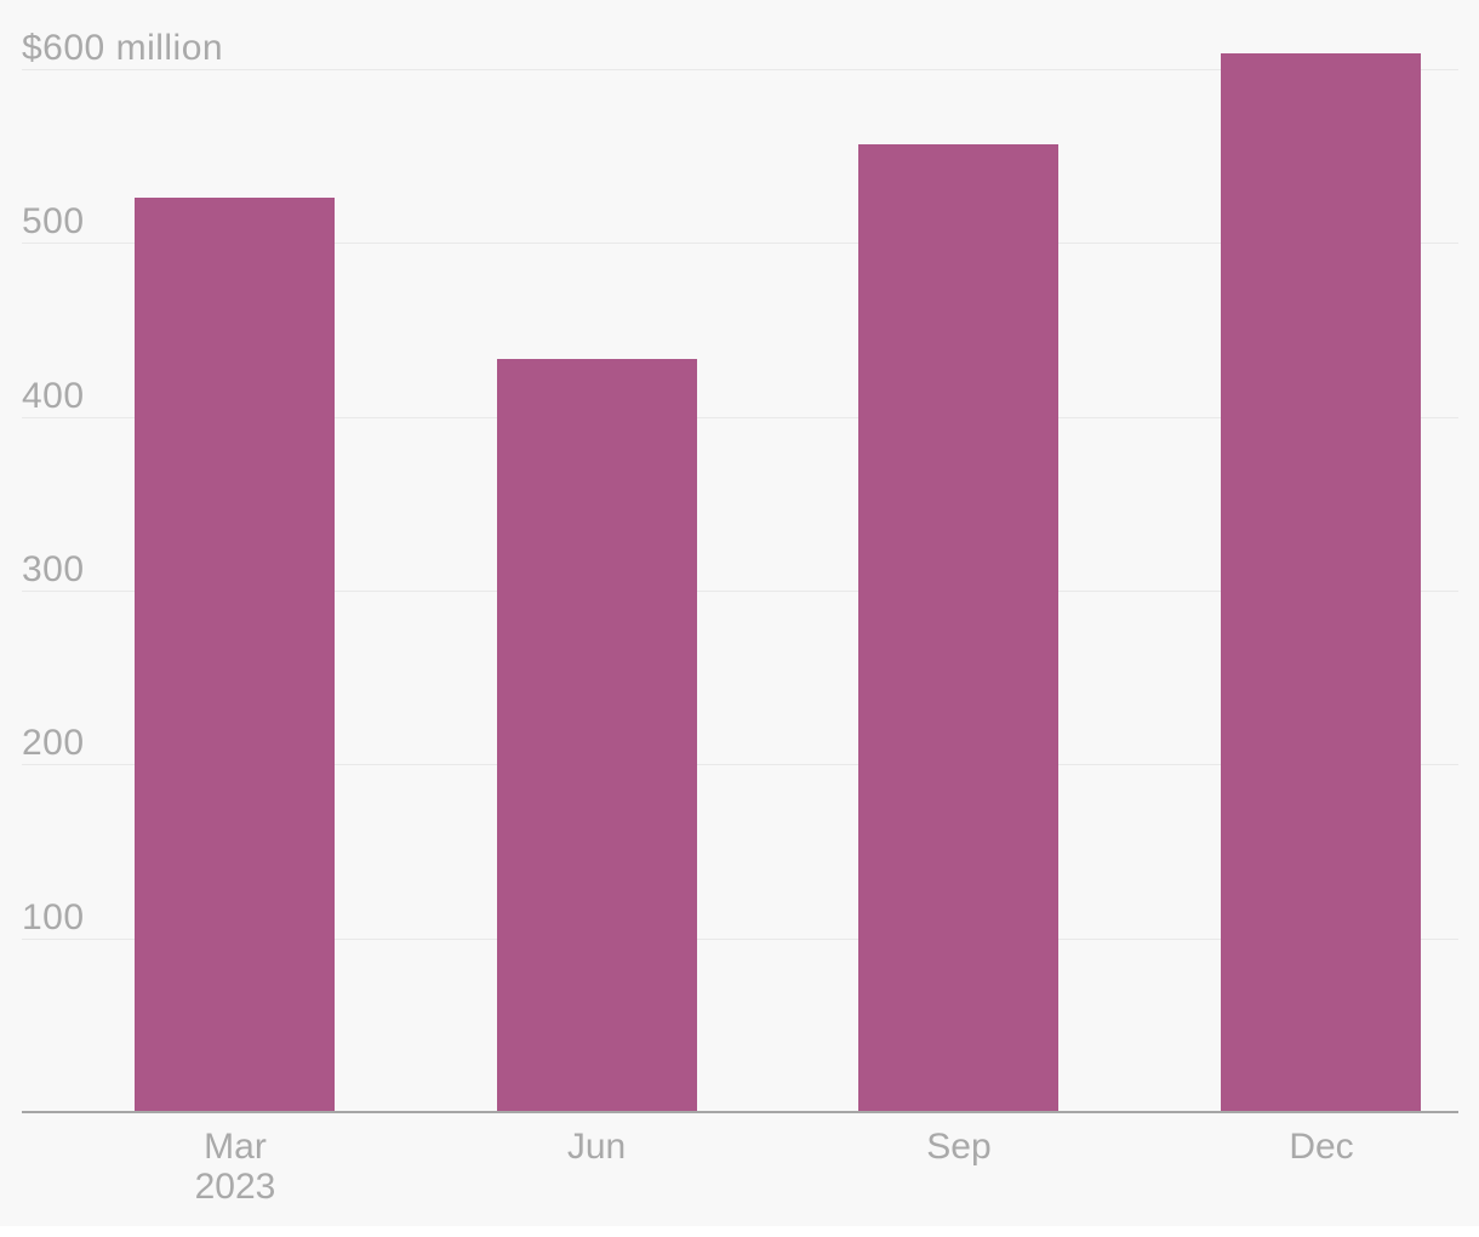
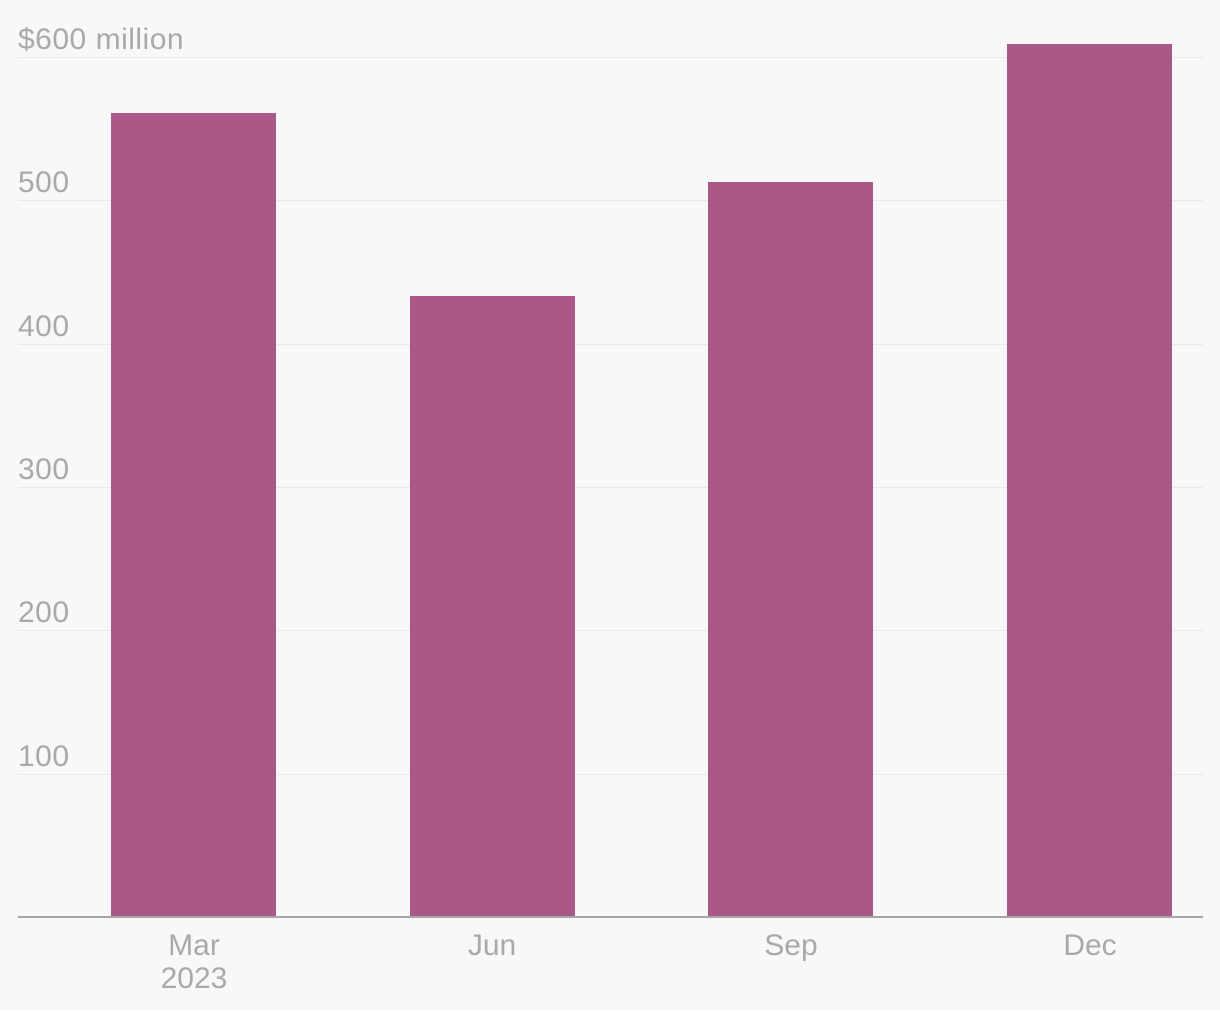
Mar 2023: 526 -> 561
Sep: 557 -> 513
